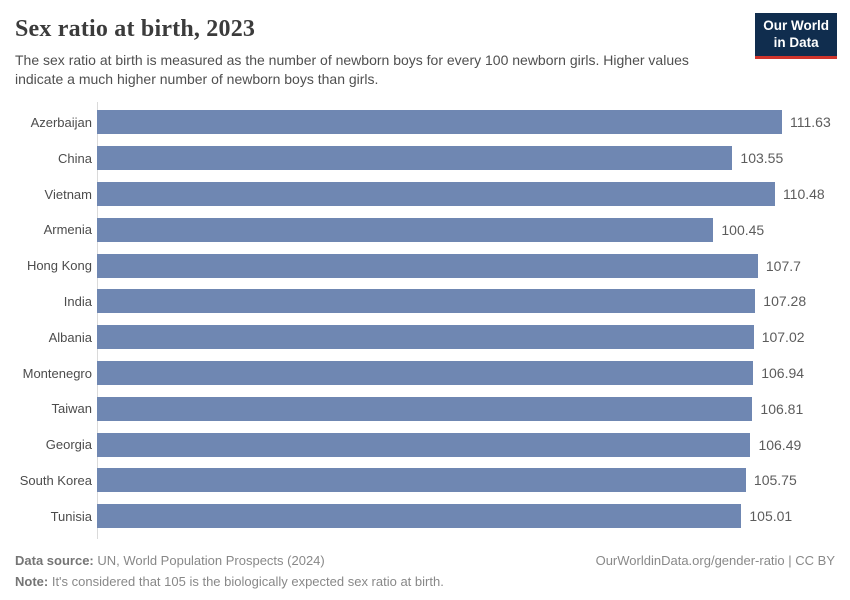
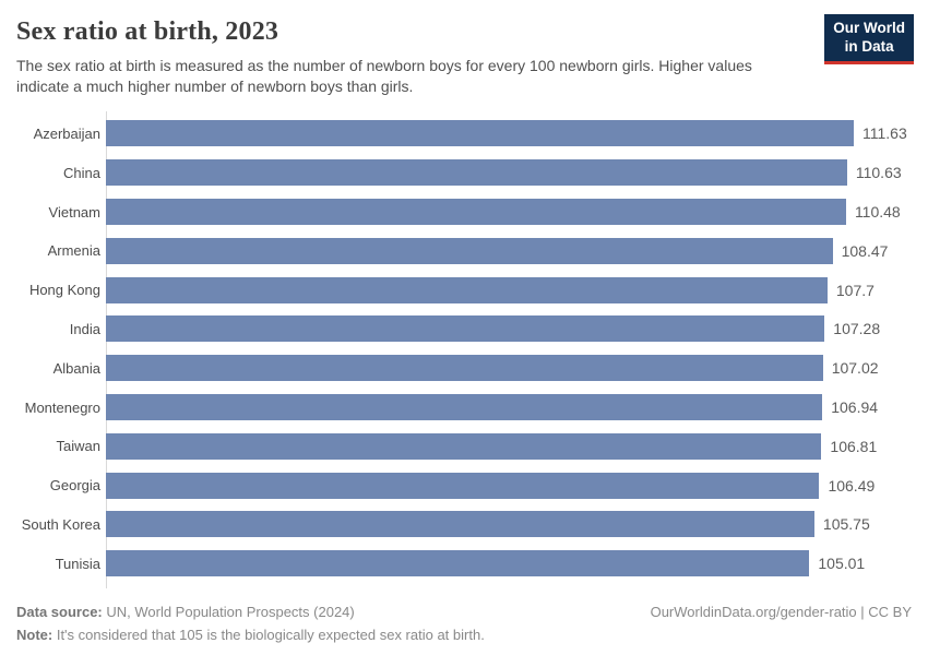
China: 103.55 -> 110.63
Armenia: 100.45 -> 108.47
